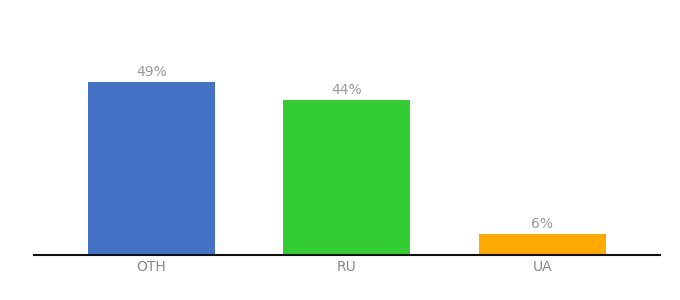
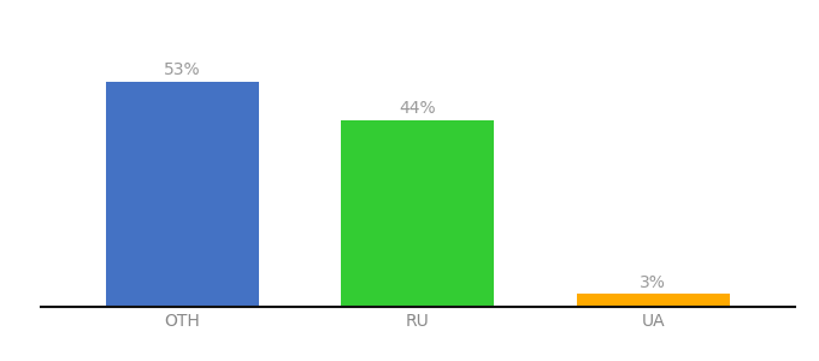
OTH: 49% -> 53%
UA: 6% -> 3%
